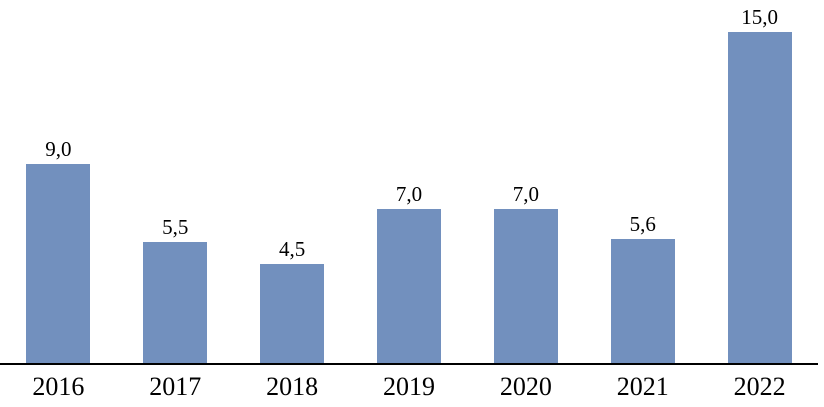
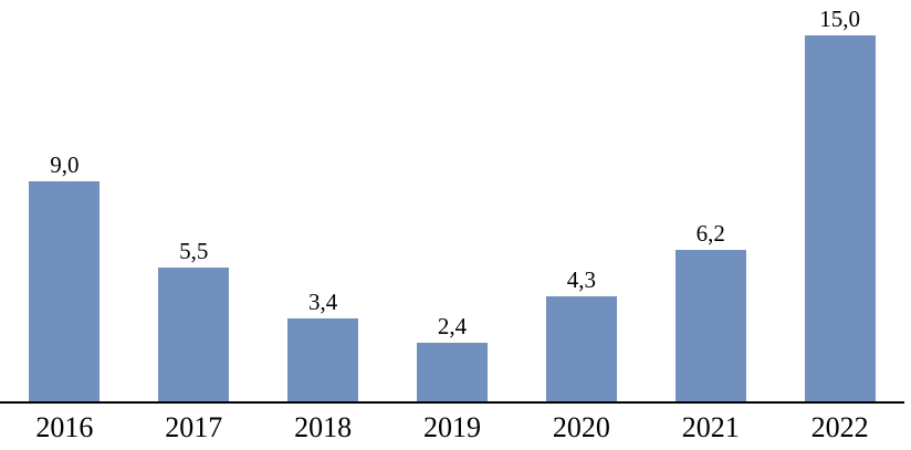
2018: 4,5 -> 3,4
2019: 7,0 -> 2,4
2020: 7,0 -> 4,3
2021: 5,6 -> 6,2
